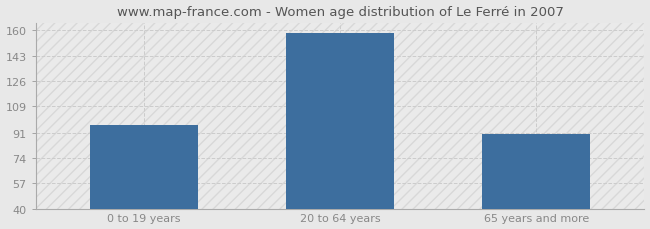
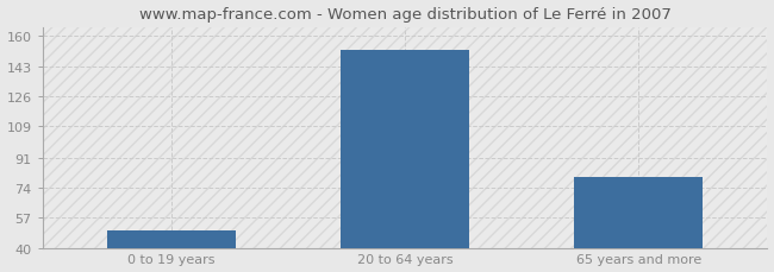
0 to 19 years: 96 -> 50
20 to 64 years: 158 -> 152
65 years and more: 90 -> 80
